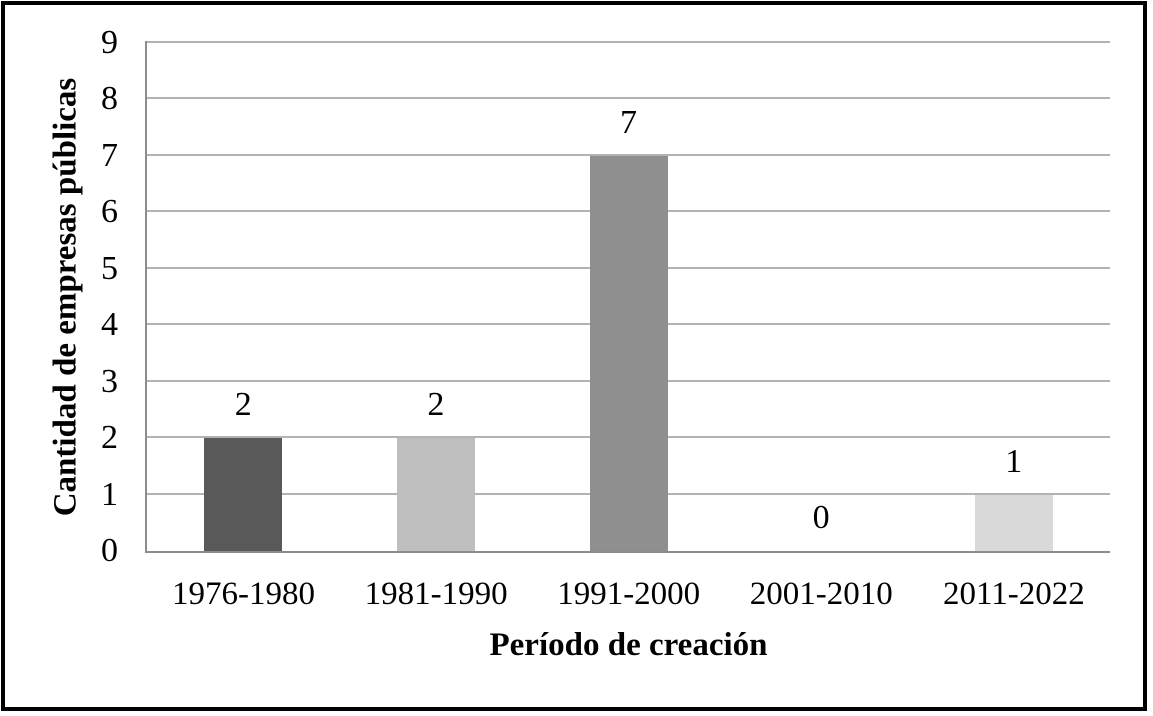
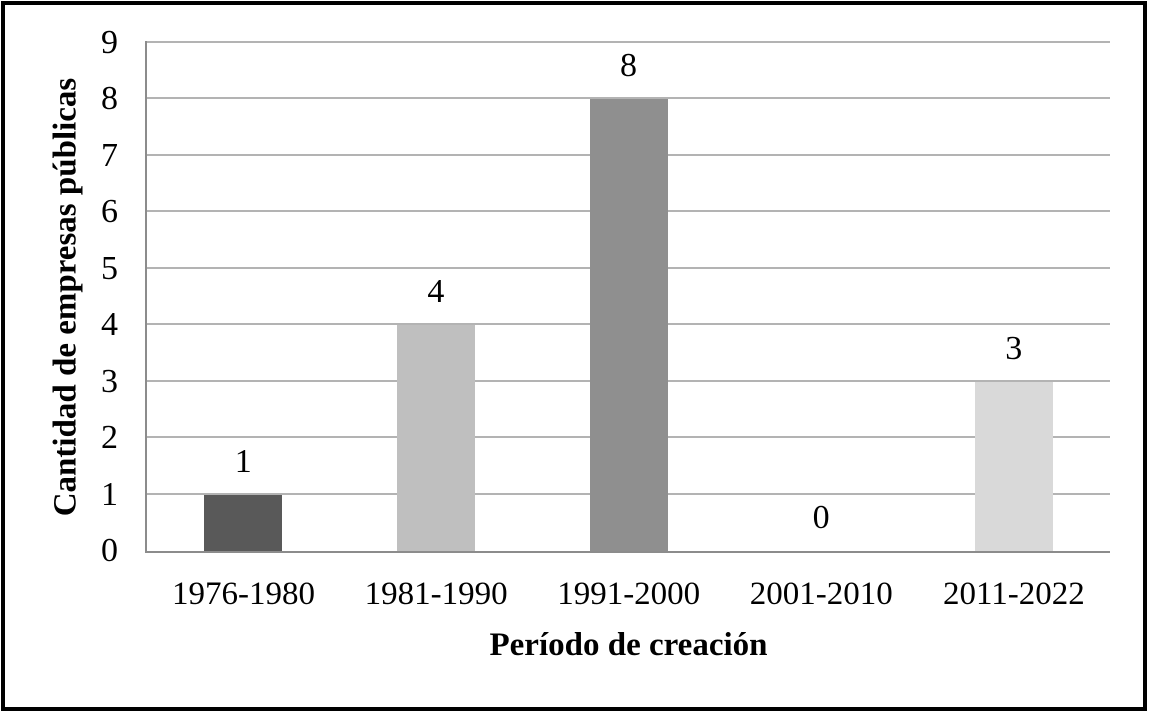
1976-1980: 2 -> 1
1981-1990: 2 -> 4
1991-2000: 7 -> 8
2011-2022: 1 -> 3
